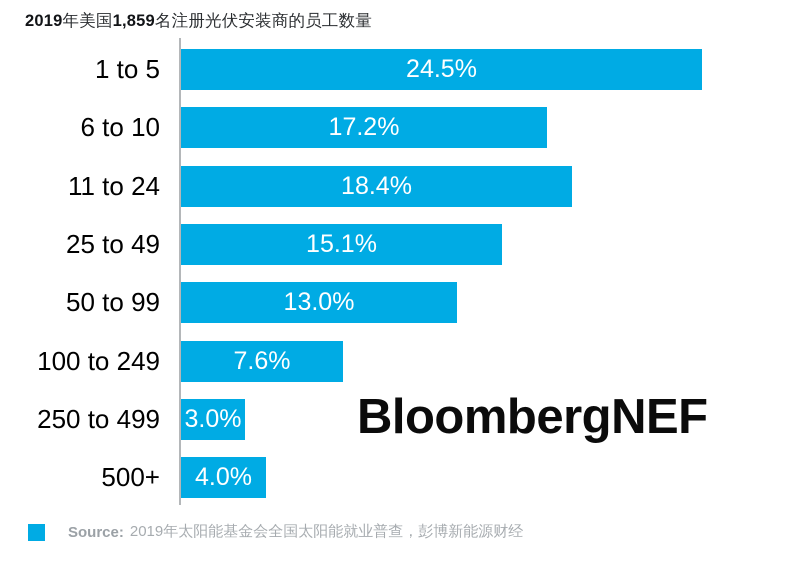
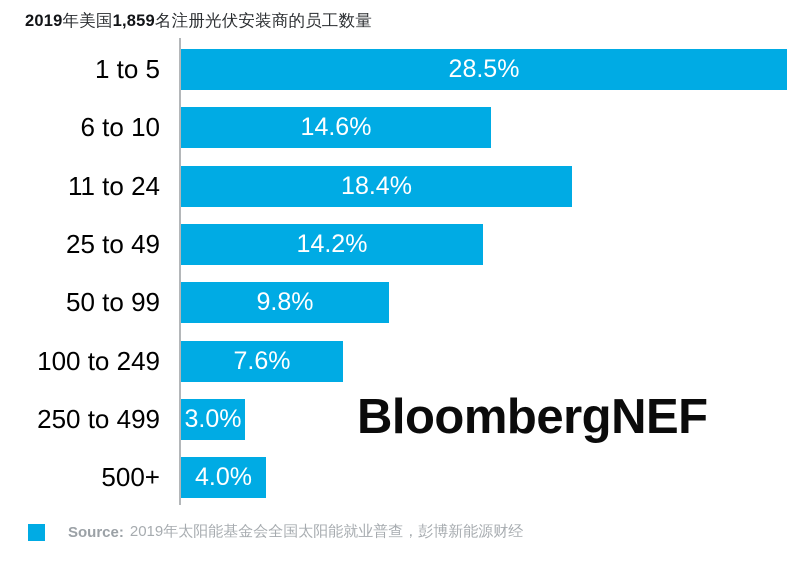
1 to 5: 24.5% -> 28.5%
6 to 10: 17.2% -> 14.6%
25 to 49: 15.1% -> 14.2%
50 to 99: 13.0% -> 9.8%
